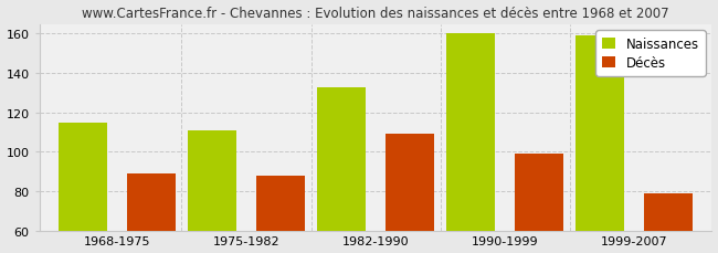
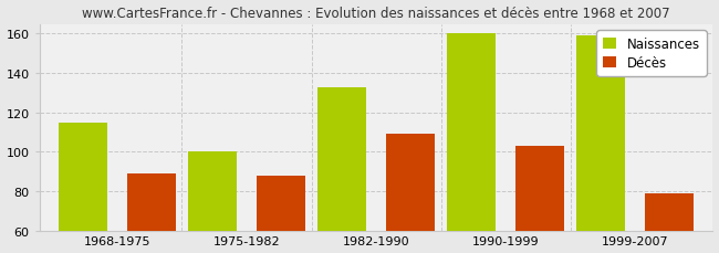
Naissances/1975-1982: 111 -> 100
Décès/1990-1999: 99 -> 103
